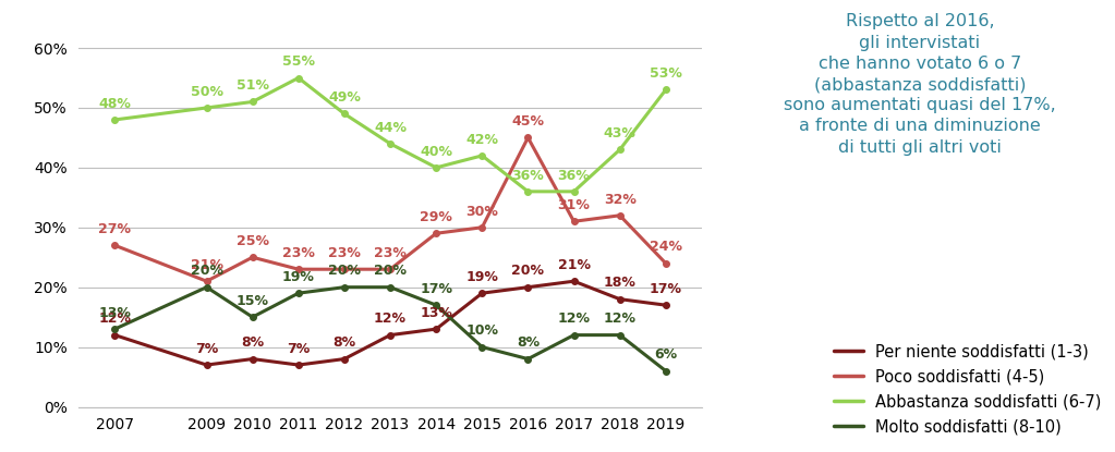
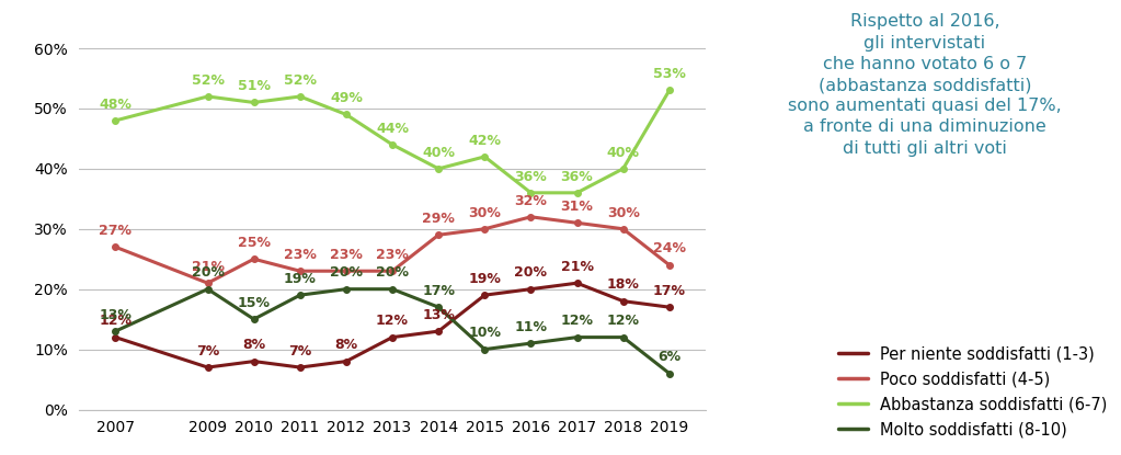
Abbastanza soddisfatti (6-7)/2009: 50% -> 52%
Abbastanza soddisfatti (6-7)/2011: 55% -> 52%
Poco soddisfatti (4-5)/2016: 45% -> 32%
Molto soddisfatti (8-10)/2016: 8% -> 11%
Poco soddisfatti (4-5)/2018: 32% -> 30%
Abbastanza soddisfatti (6-7)/2018: 43% -> 40%
